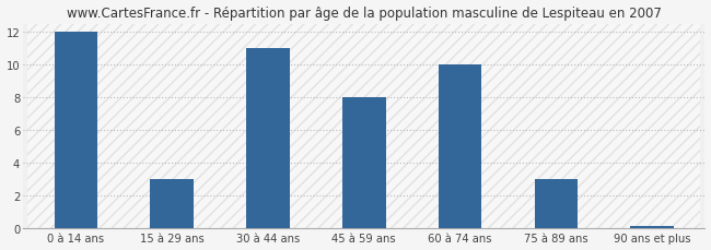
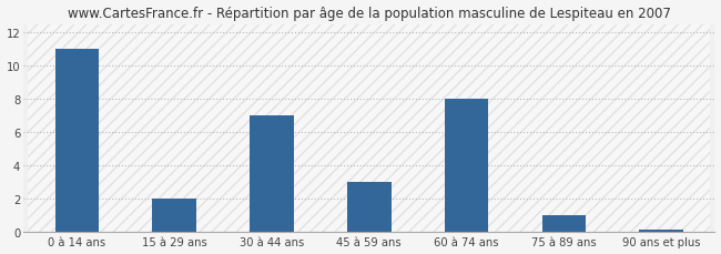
0 à 14 ans: 12.0 -> 11.0
15 à 29 ans: 3.0 -> 2.0
30 à 44 ans: 11.0 -> 7.0
45 à 59 ans: 8.0 -> 3.0
60 à 74 ans: 10.0 -> 8.0
75 à 89 ans: 3.0 -> 1.0
